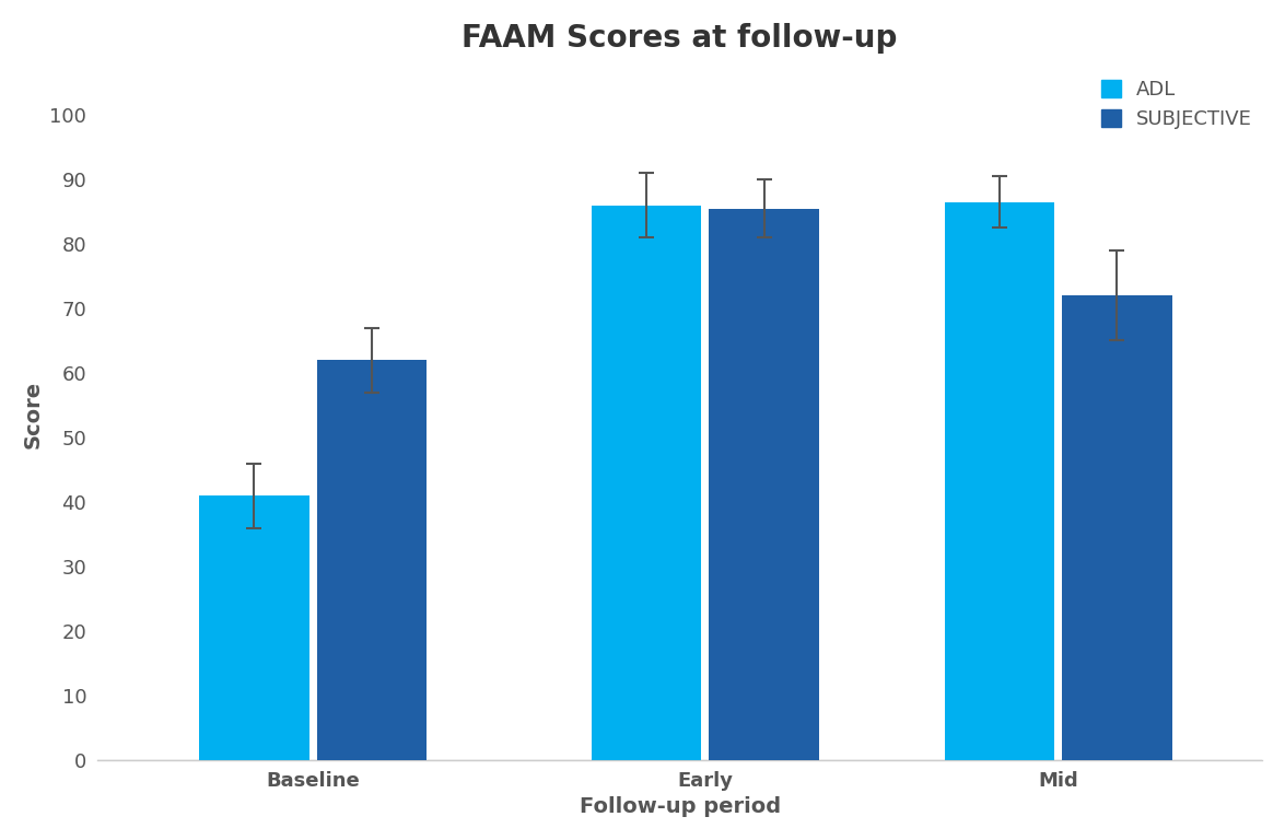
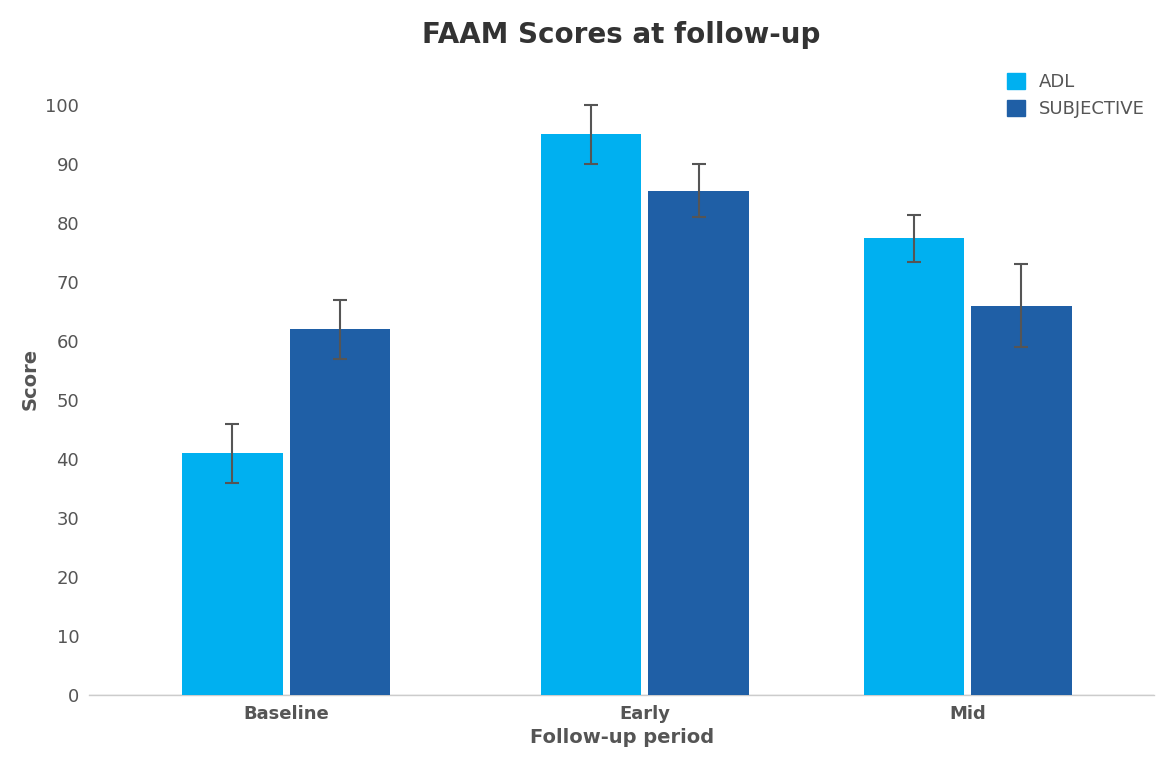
ADL/Early: 86.0 -> 95.0
ADL/Mid: 86.5 -> 77.4
SUBJECTIVE/Mid: 72.0 -> 66.0
